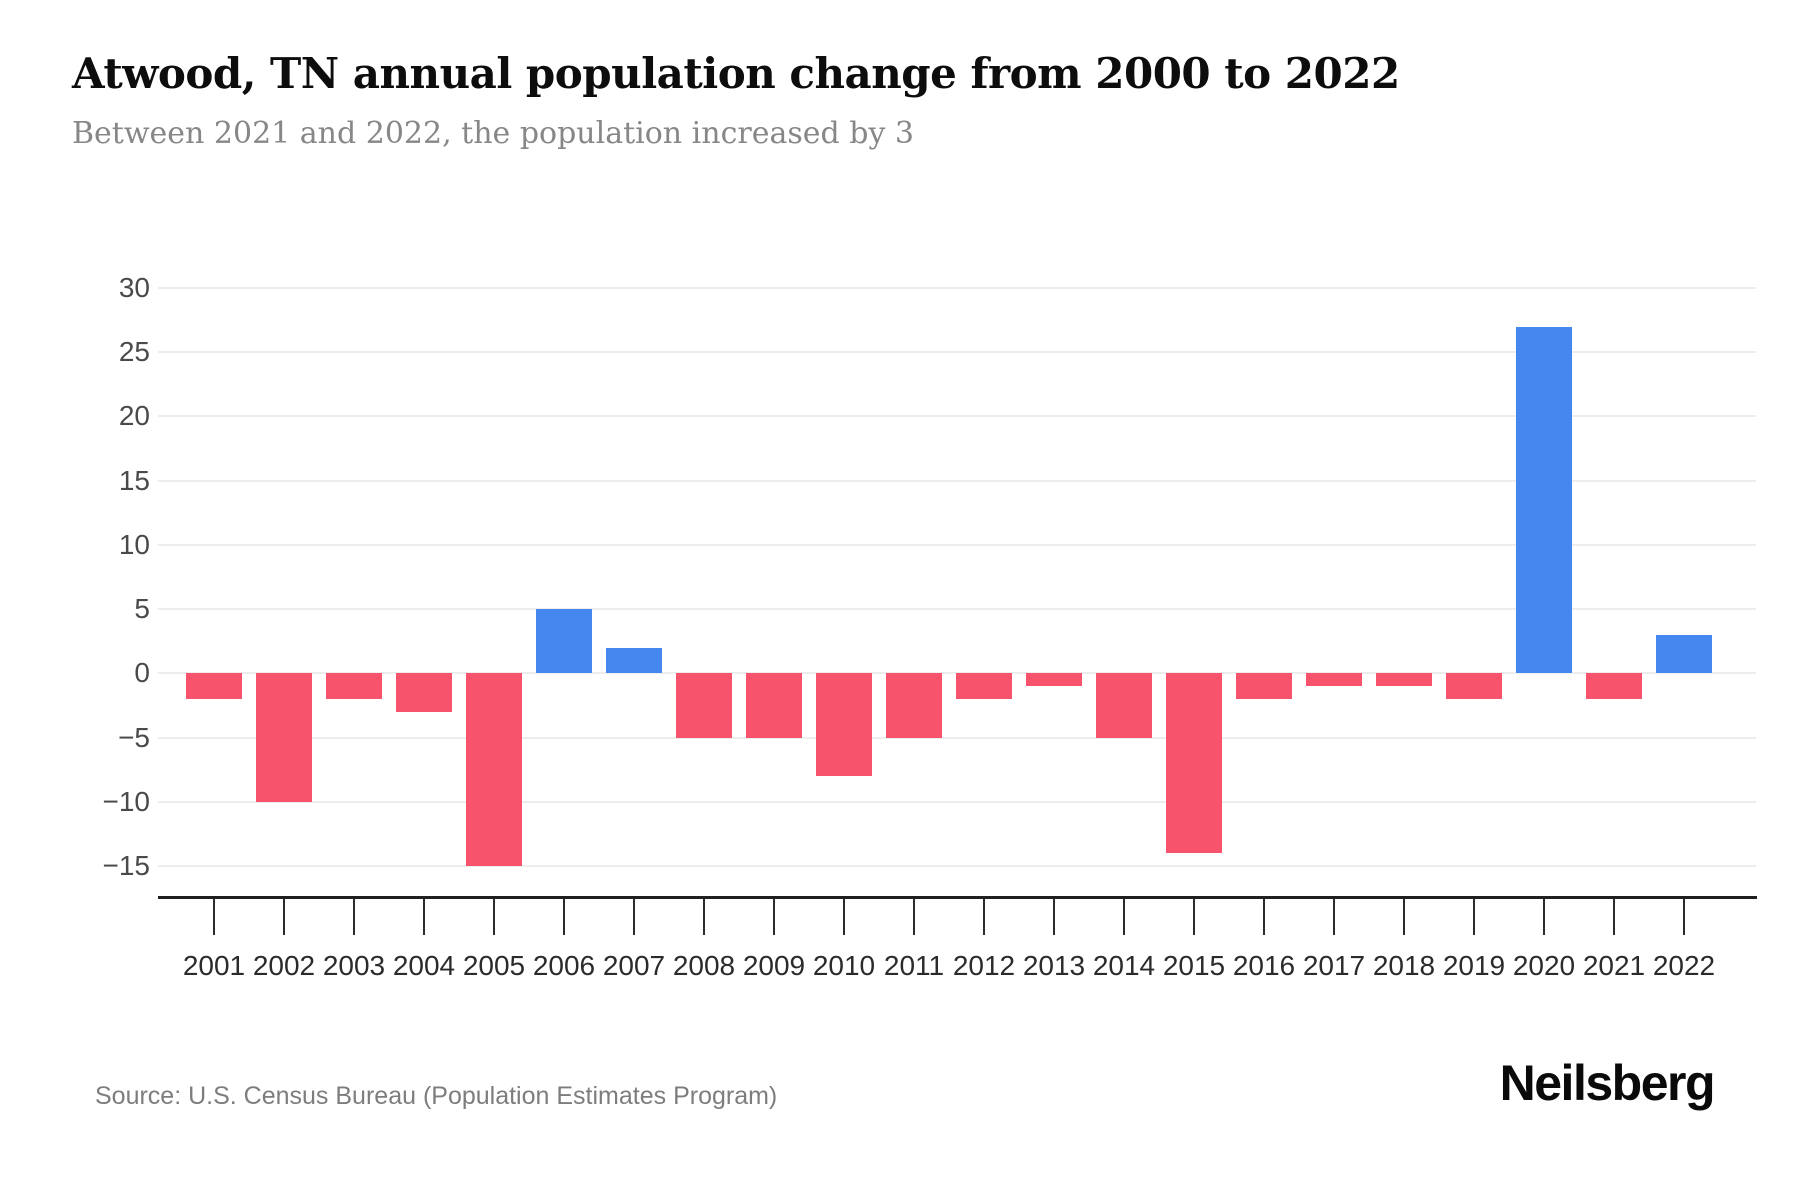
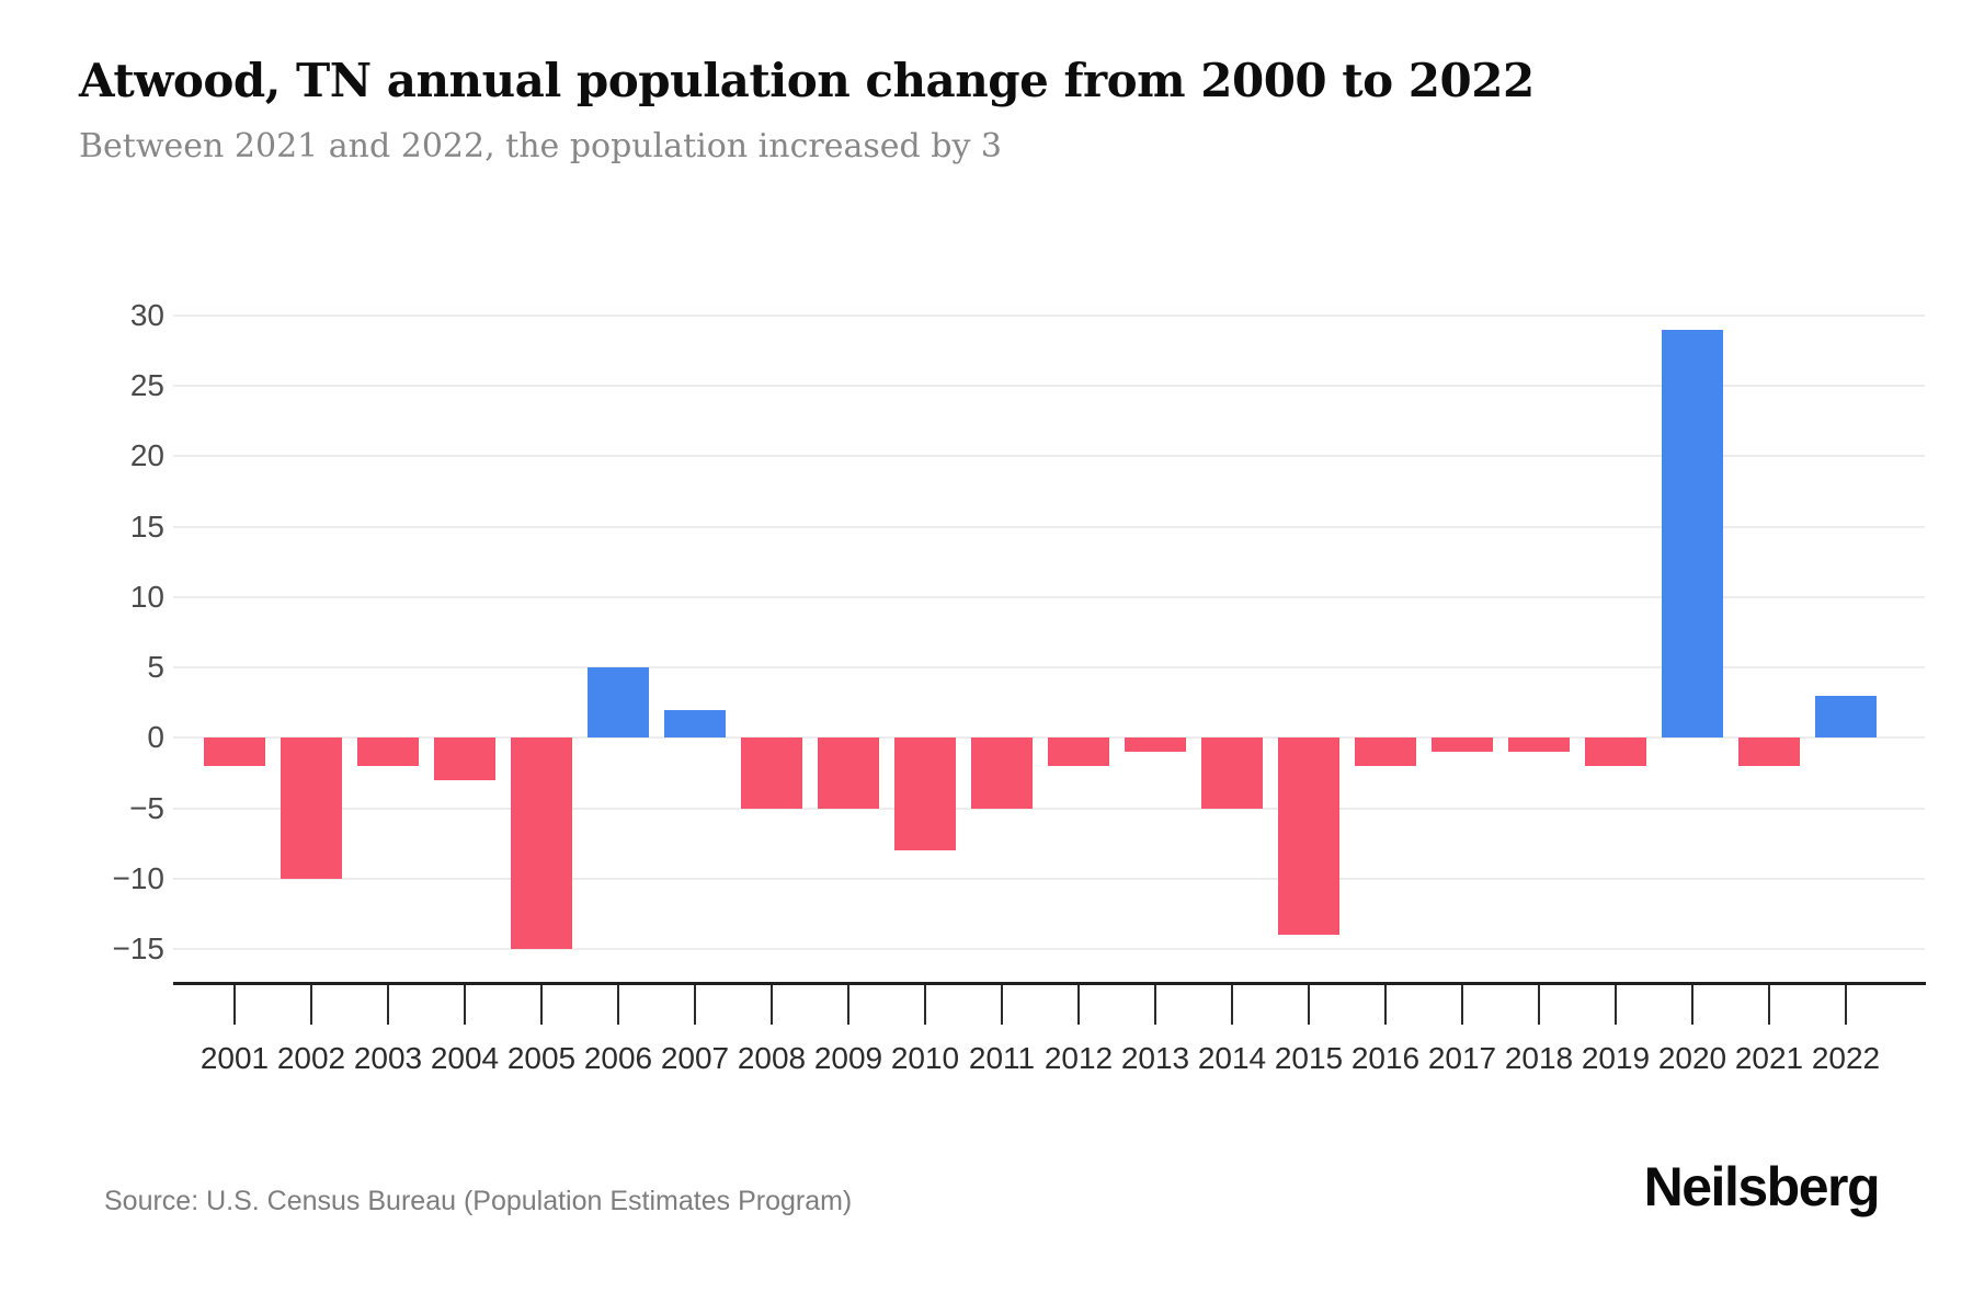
2020: 27 -> 29
